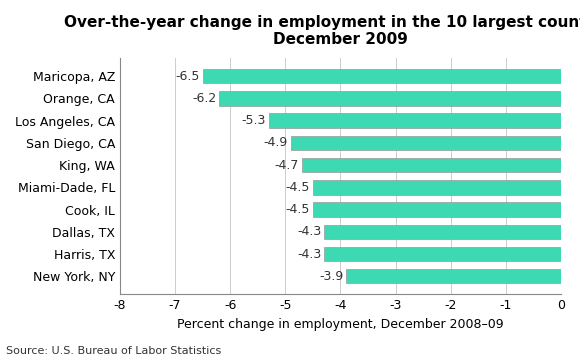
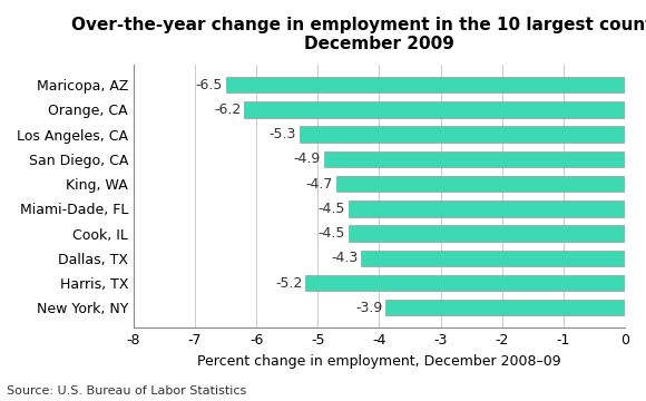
Harris, TX: -4.3 -> -5.2
